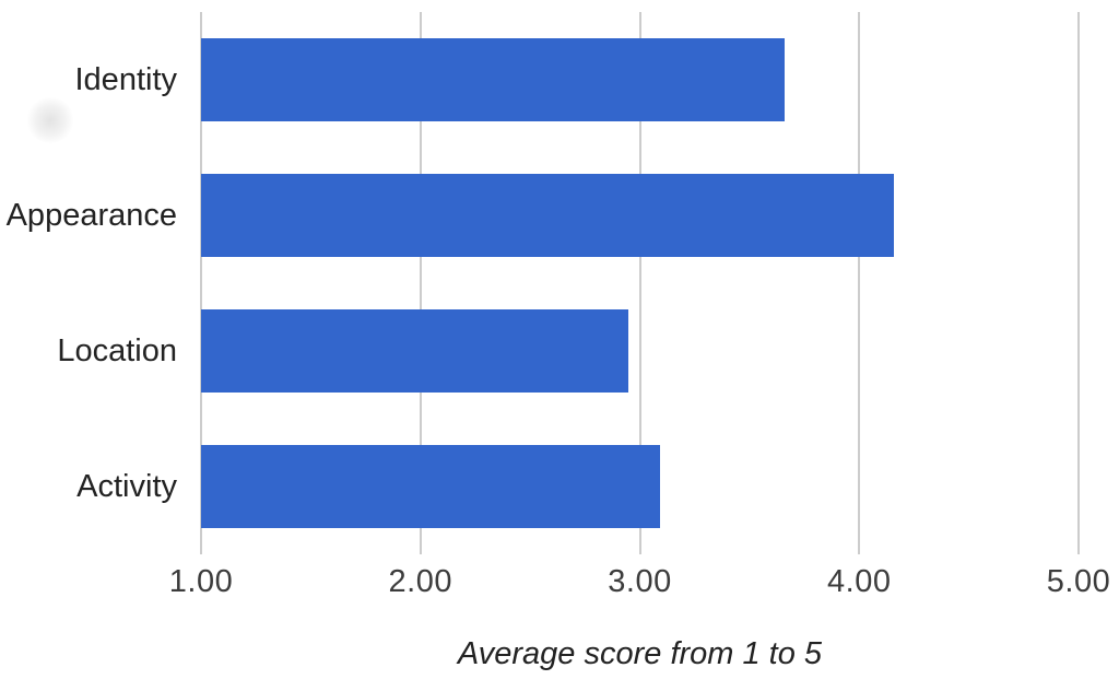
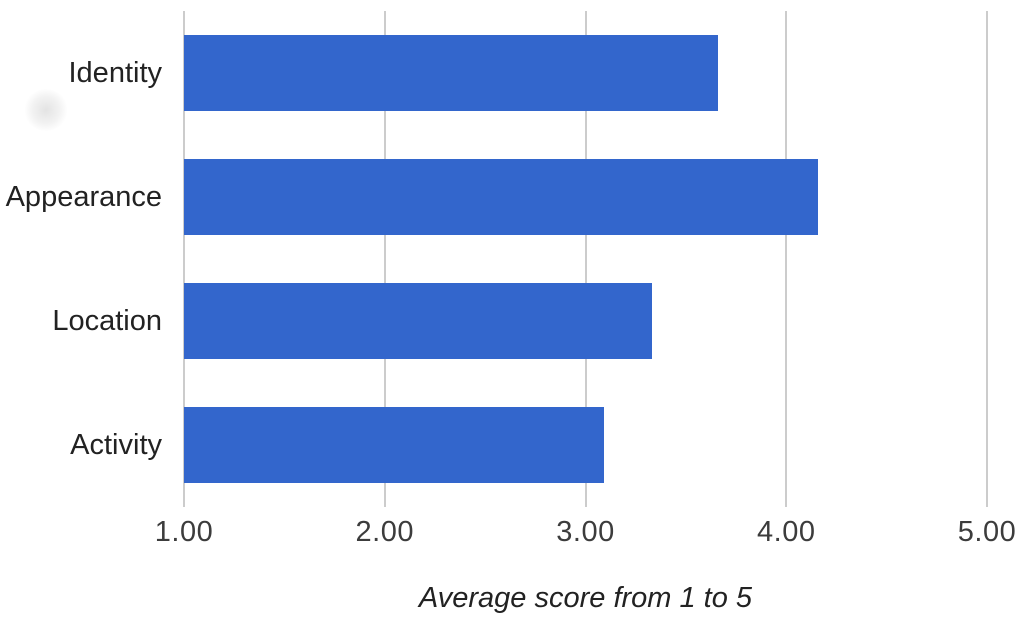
Location: 2.95 -> 3.33
